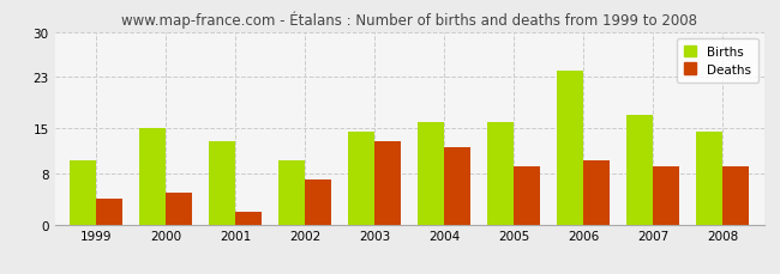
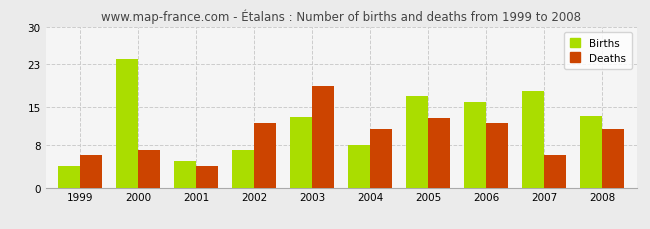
Births/1999: 10.0 -> 4.0
Deaths/1999: 4 -> 6
Births/2000: 15.0 -> 24.0
Deaths/2000: 5 -> 7
Births/2001: 13.0 -> 5.0
Deaths/2001: 2 -> 4
Births/2002: 10.0 -> 7.0
Deaths/2002: 7 -> 12
Births/2003: 14.5 -> 13.2
Deaths/2003: 13 -> 19
Births/2004: 16.0 -> 8.0
Deaths/2004: 12 -> 11
Births/2005: 16.0 -> 17.0
Deaths/2005: 9 -> 13
Births/2006: 24.0 -> 16.0
Deaths/2006: 10 -> 12
Births/2007: 17.0 -> 18.0
Deaths/2007: 9 -> 6
Births/2008: 14.5 -> 13.4
Deaths/2008: 9 -> 11
